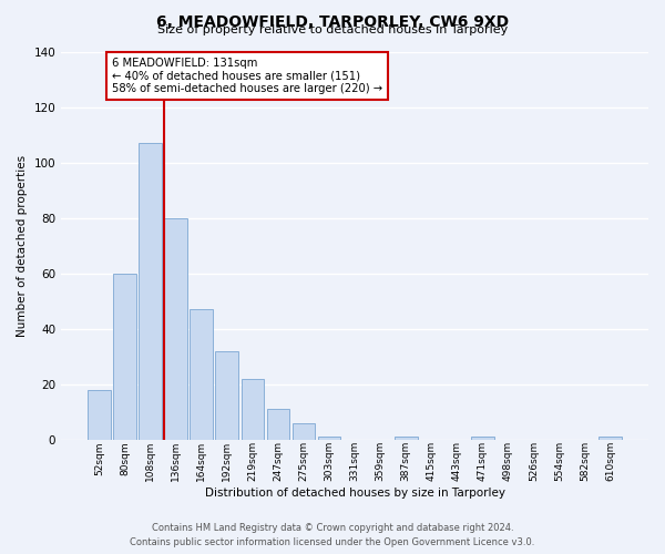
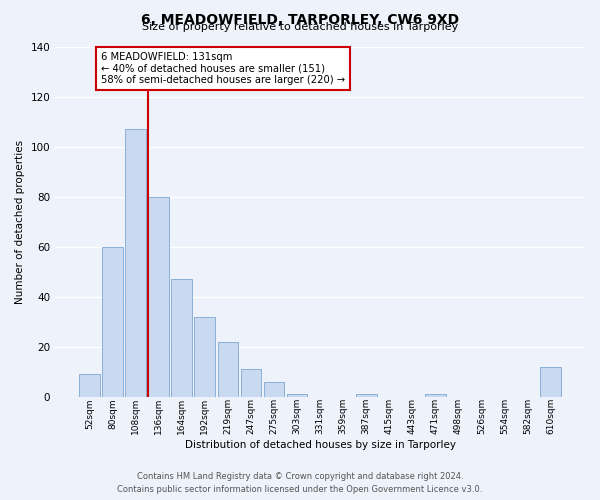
52sqm: 18 -> 9
610sqm: 1 -> 12
